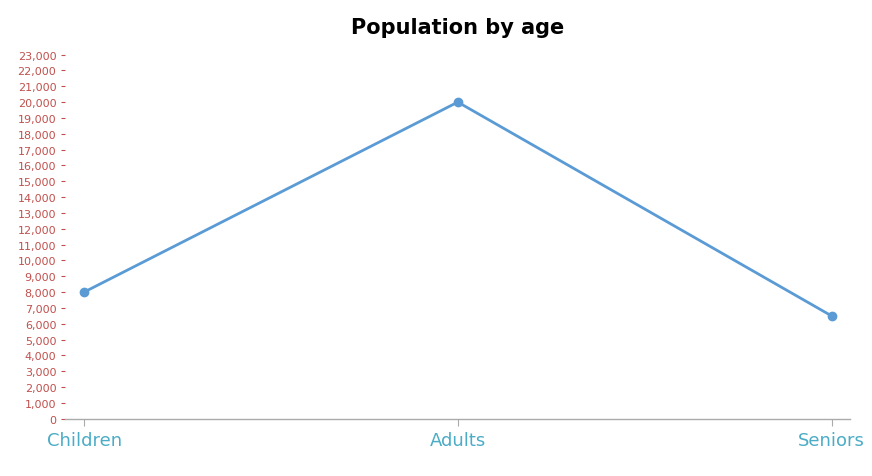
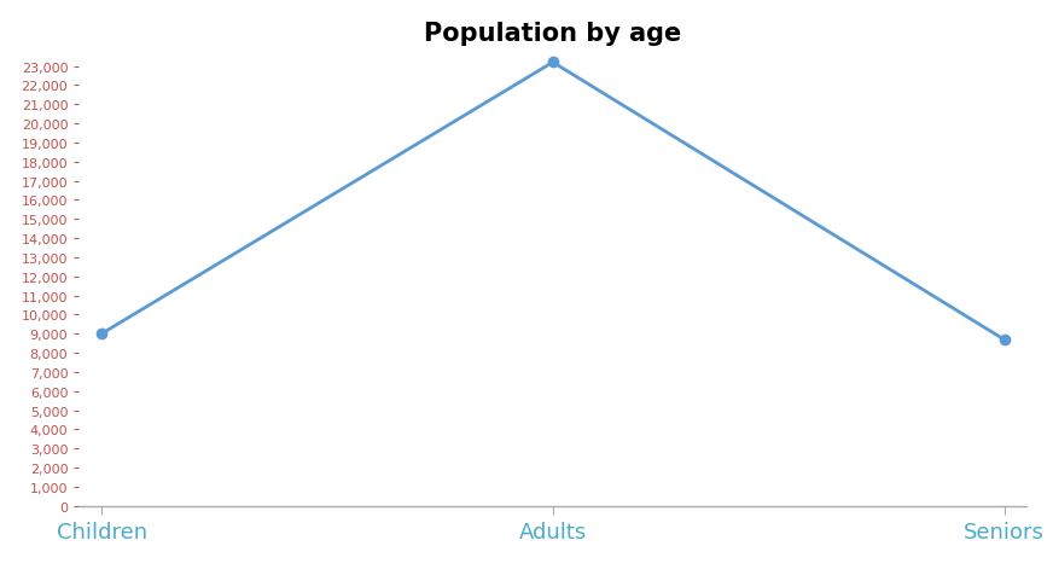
Children: 8,000 -> 9,000
Adults: 20,000 -> 23,200
Seniors: 6,500 -> 8,700
